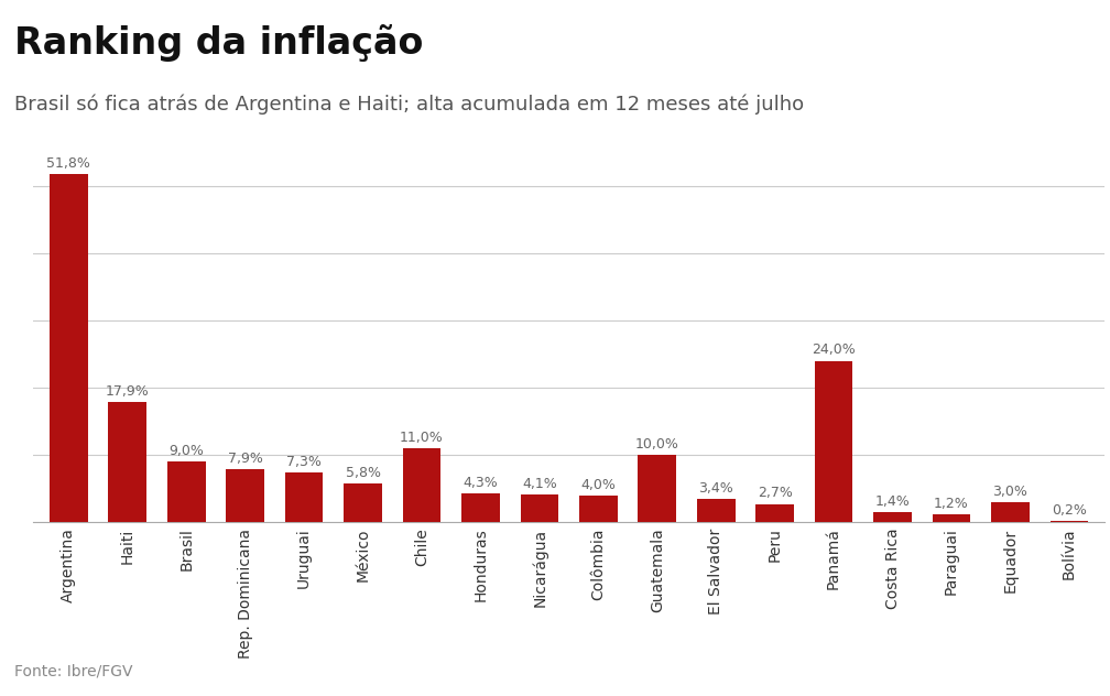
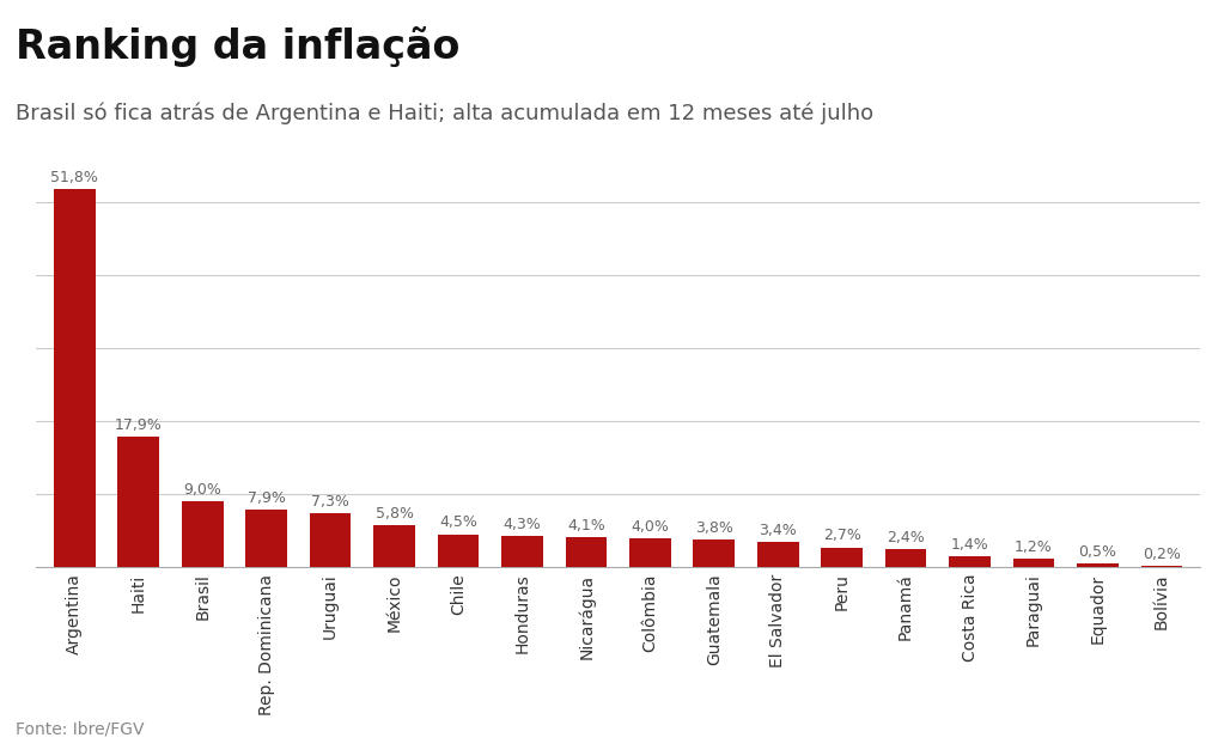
Chile: 11,0% -> 4,5%
Guatemala: 10,0% -> 3,8%
Panamá: 24,0% -> 2,4%
Equador: 3,0% -> 0,5%
